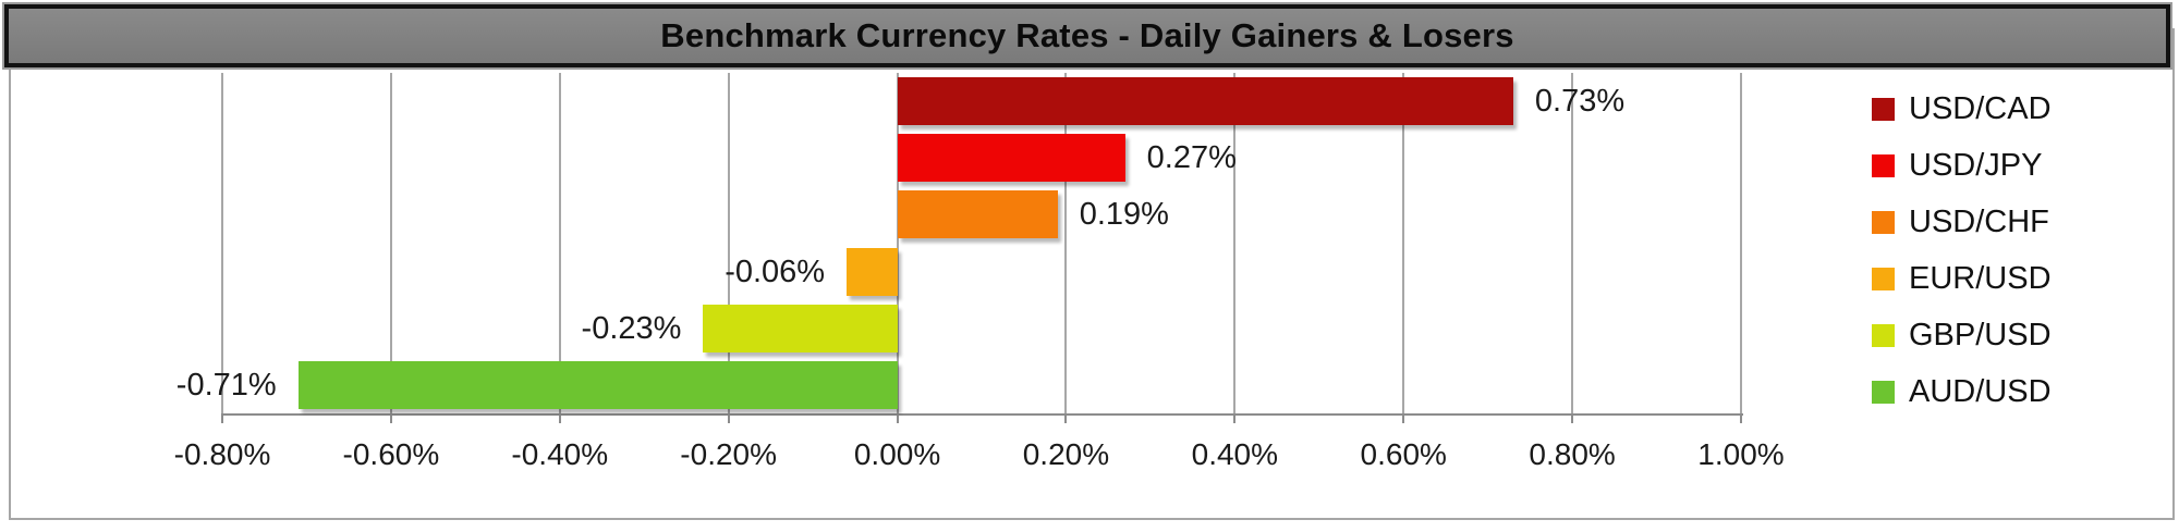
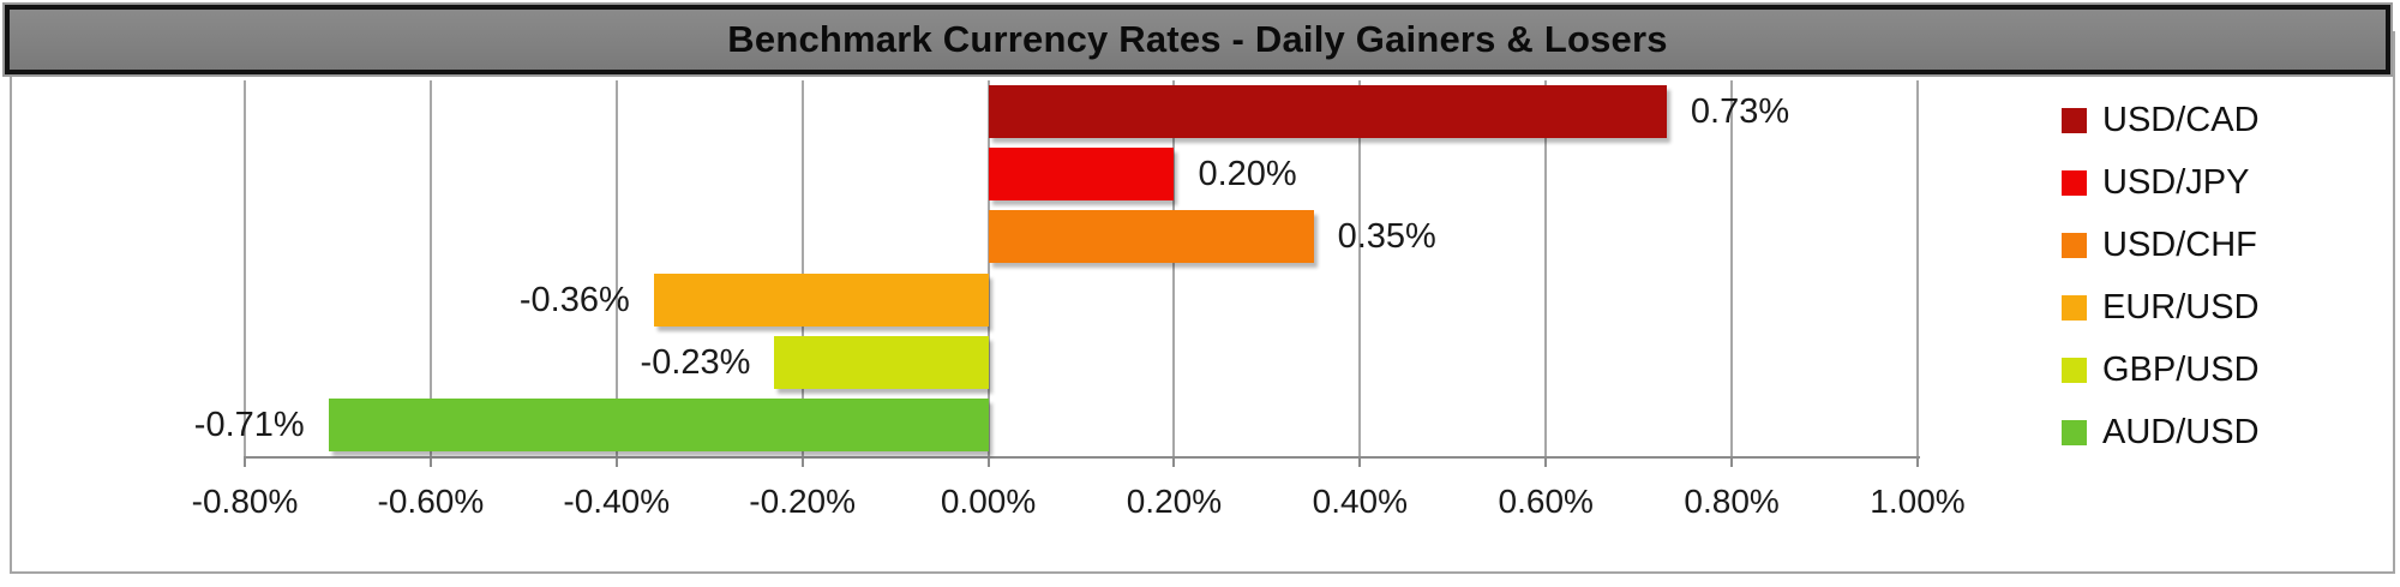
USD/JPY: 0.27% -> 0.20%
USD/CHF: 0.19% -> 0.35%
EUR/USD: -0.06% -> -0.36%
